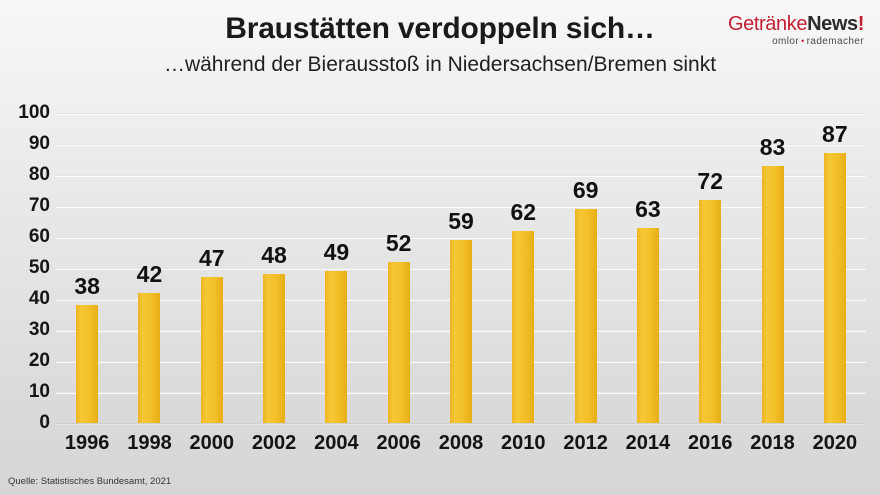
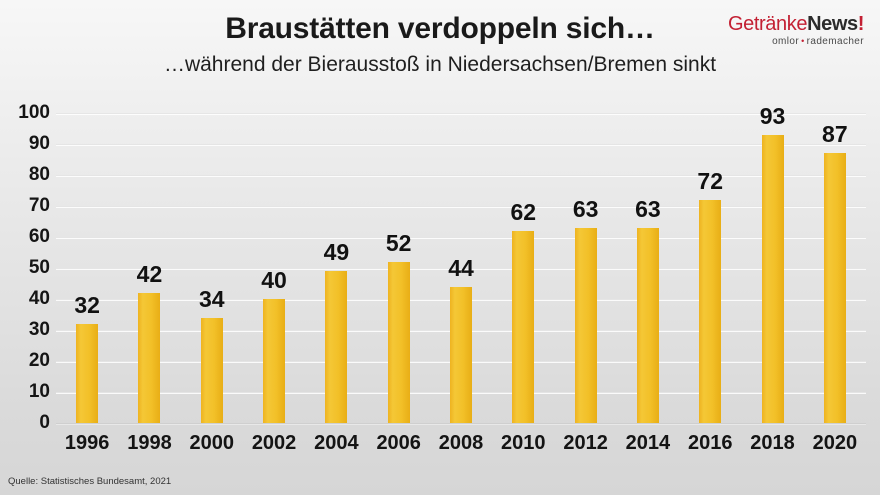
1996: 38 -> 32
2000: 47 -> 34
2002: 48 -> 40
2008: 59 -> 44
2012: 69 -> 63
2018: 83 -> 93
